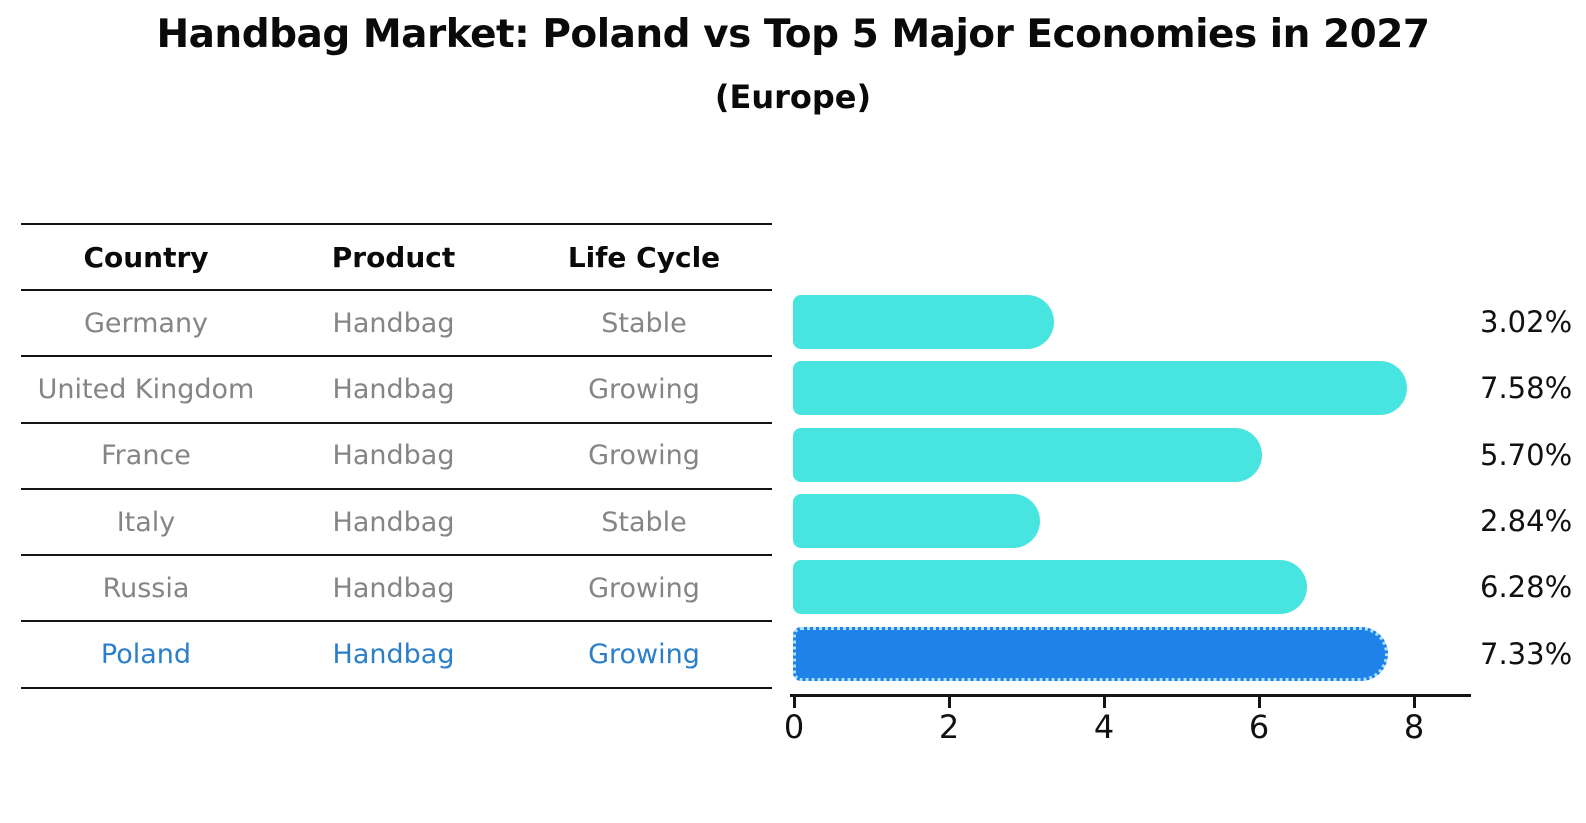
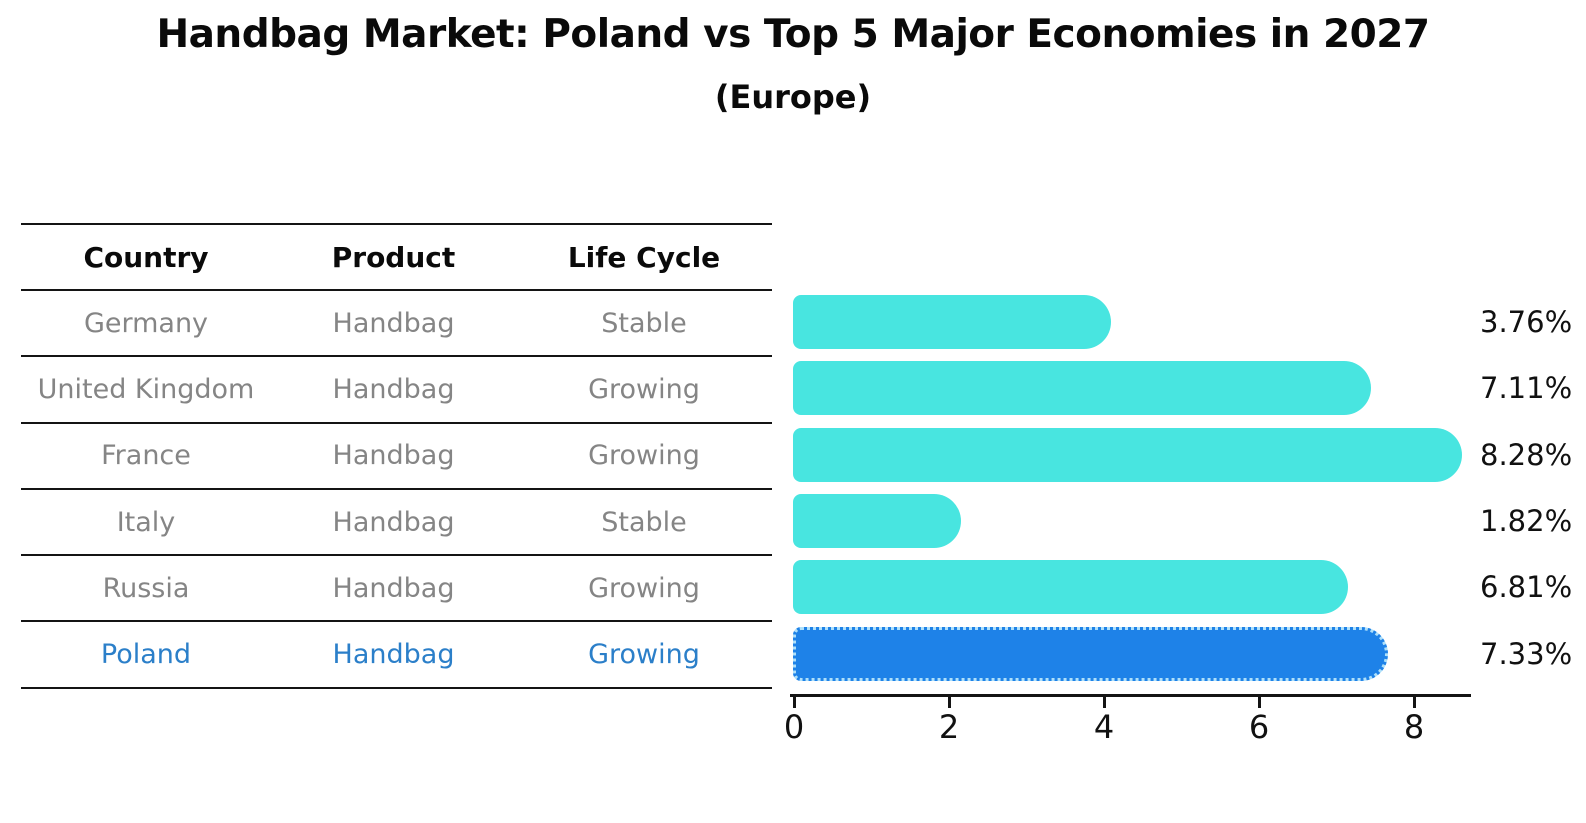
Germany: 3.02% -> 3.76%
United Kingdom: 7.58% -> 7.11%
France: 5.70% -> 8.28%
Italy: 2.84% -> 1.82%
Russia: 6.28% -> 6.81%
